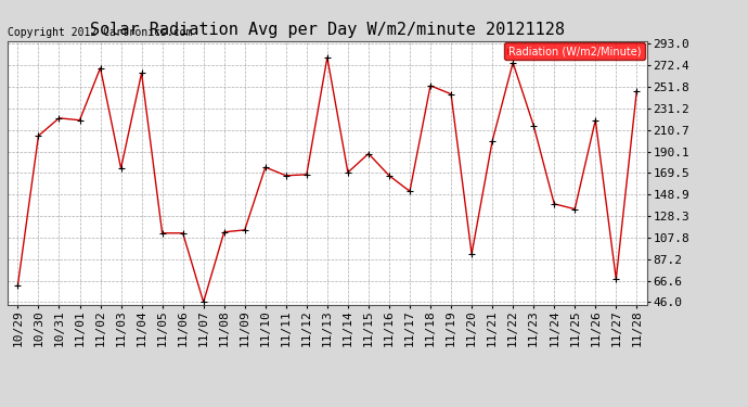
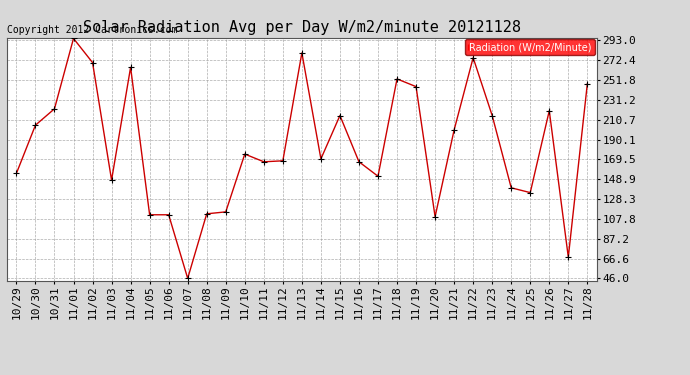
10/29: 62 -> 155
11/01: 220 -> 295
11/03: 174 -> 148
11/15: 188 -> 215
11/20: 92 -> 110
